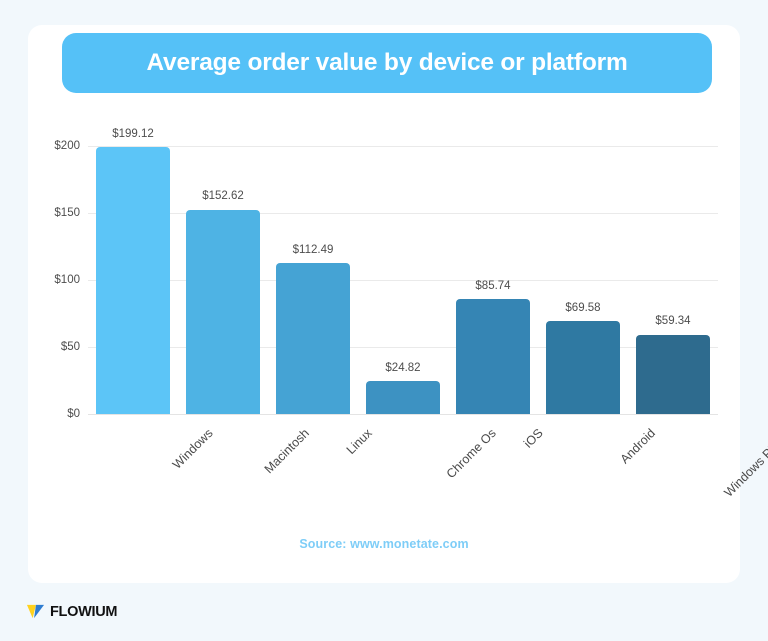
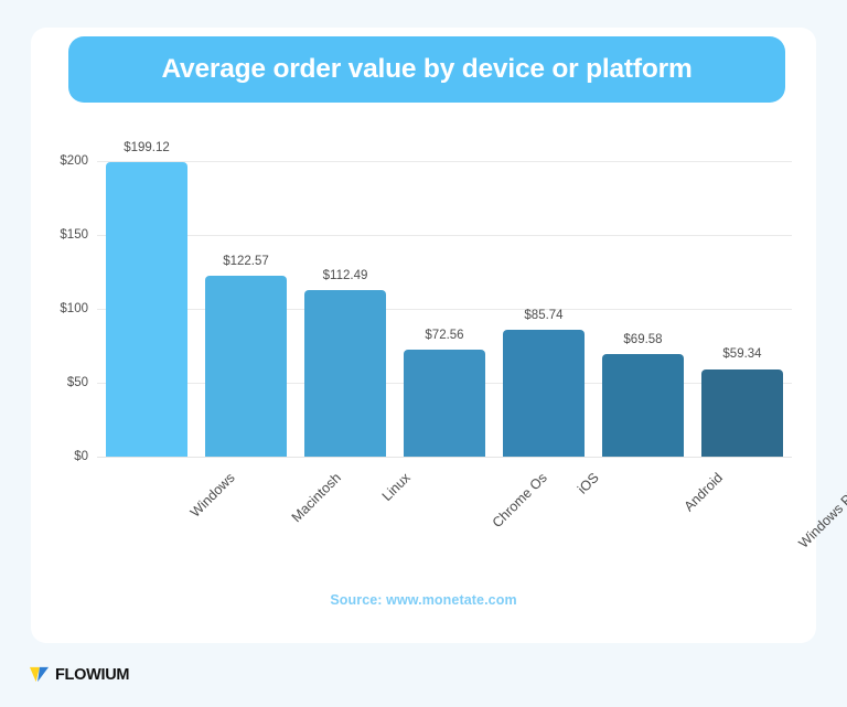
Macintosh: $152.62 -> $122.57
Chrome Os: $24.82 -> $72.56
